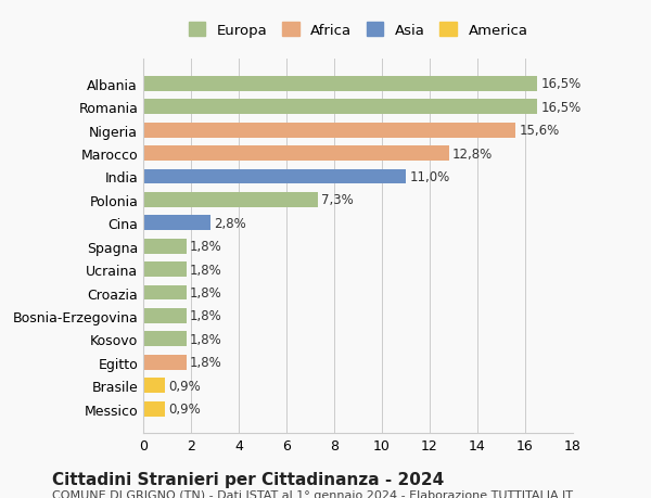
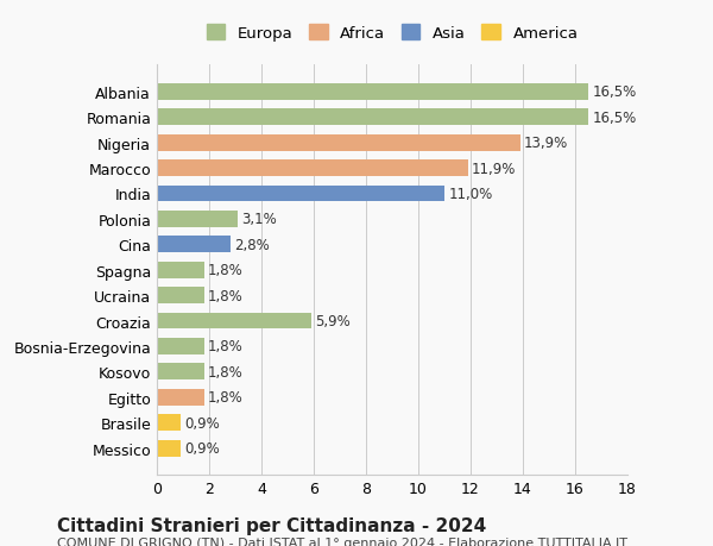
Nigeria: 15,6% -> 13,9%
Marocco: 12,8% -> 11,9%
Polonia: 7,3% -> 3,1%
Croazia: 1,8% -> 5,9%
